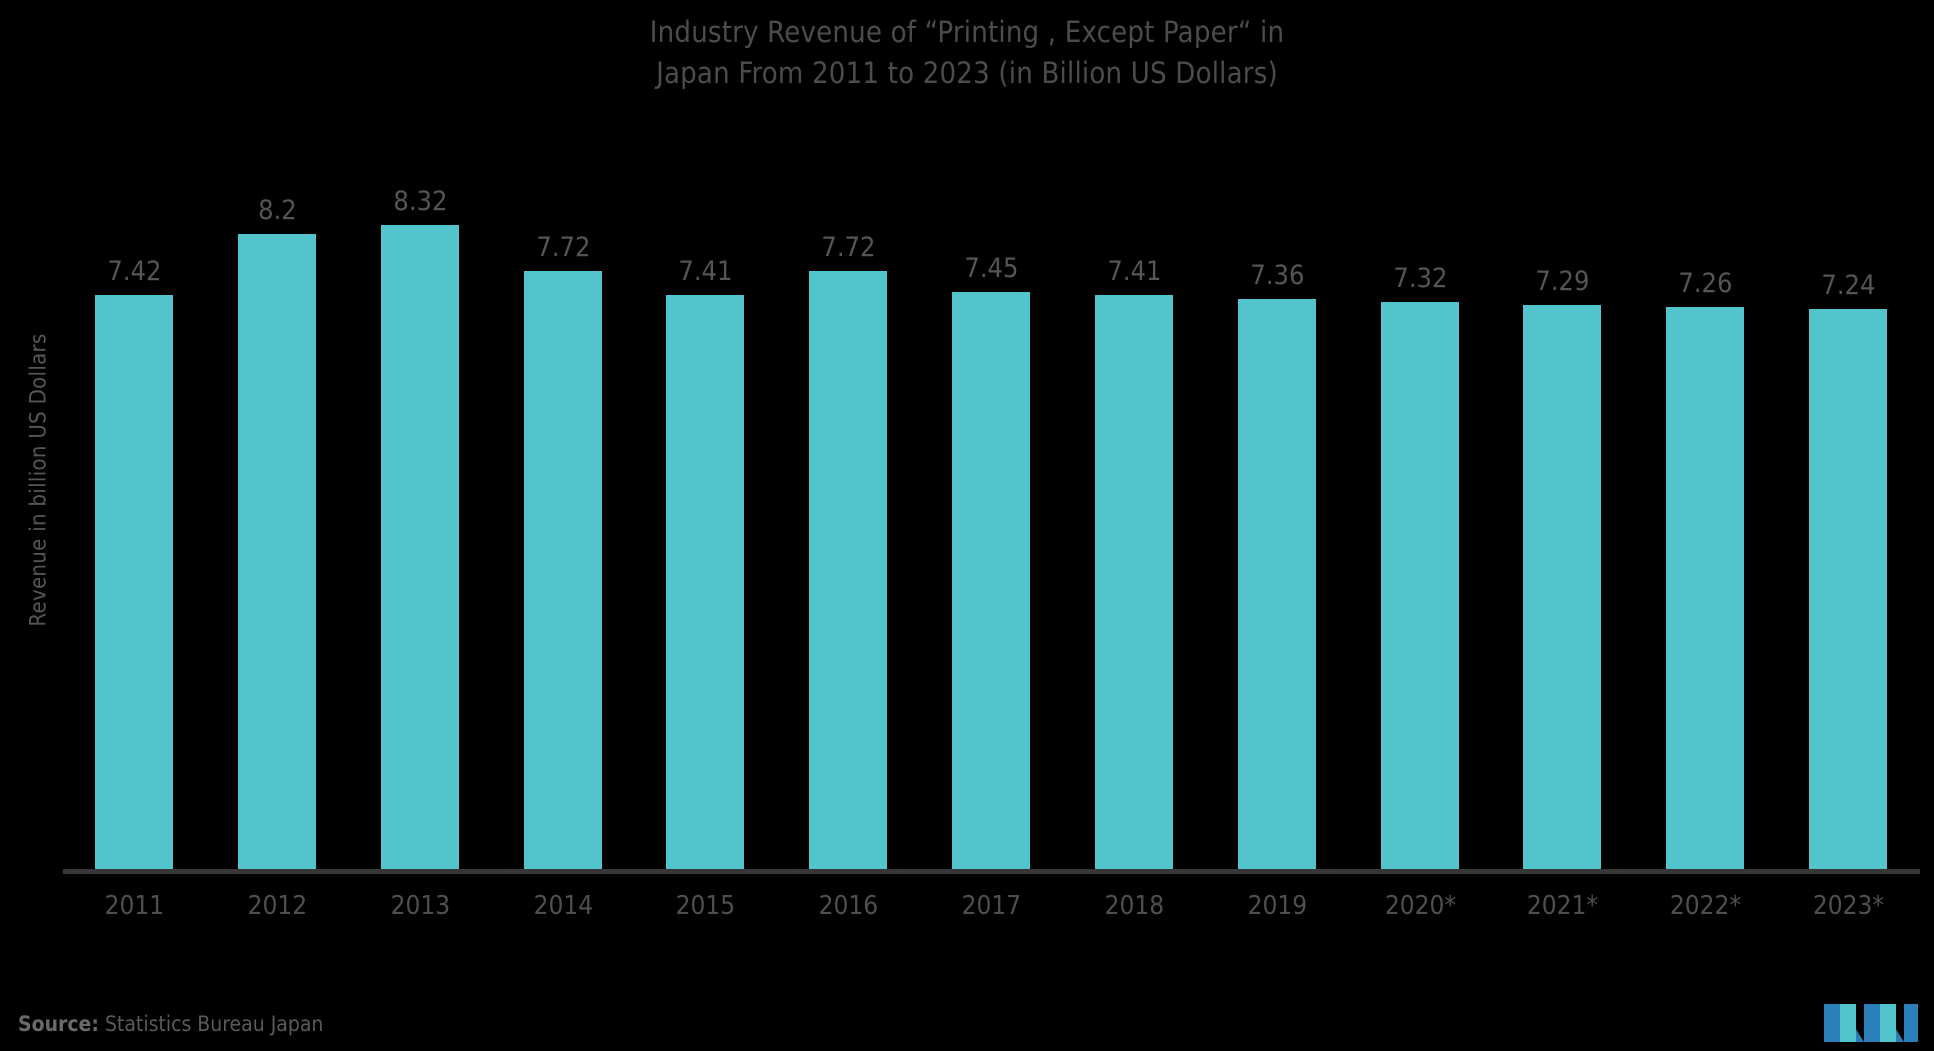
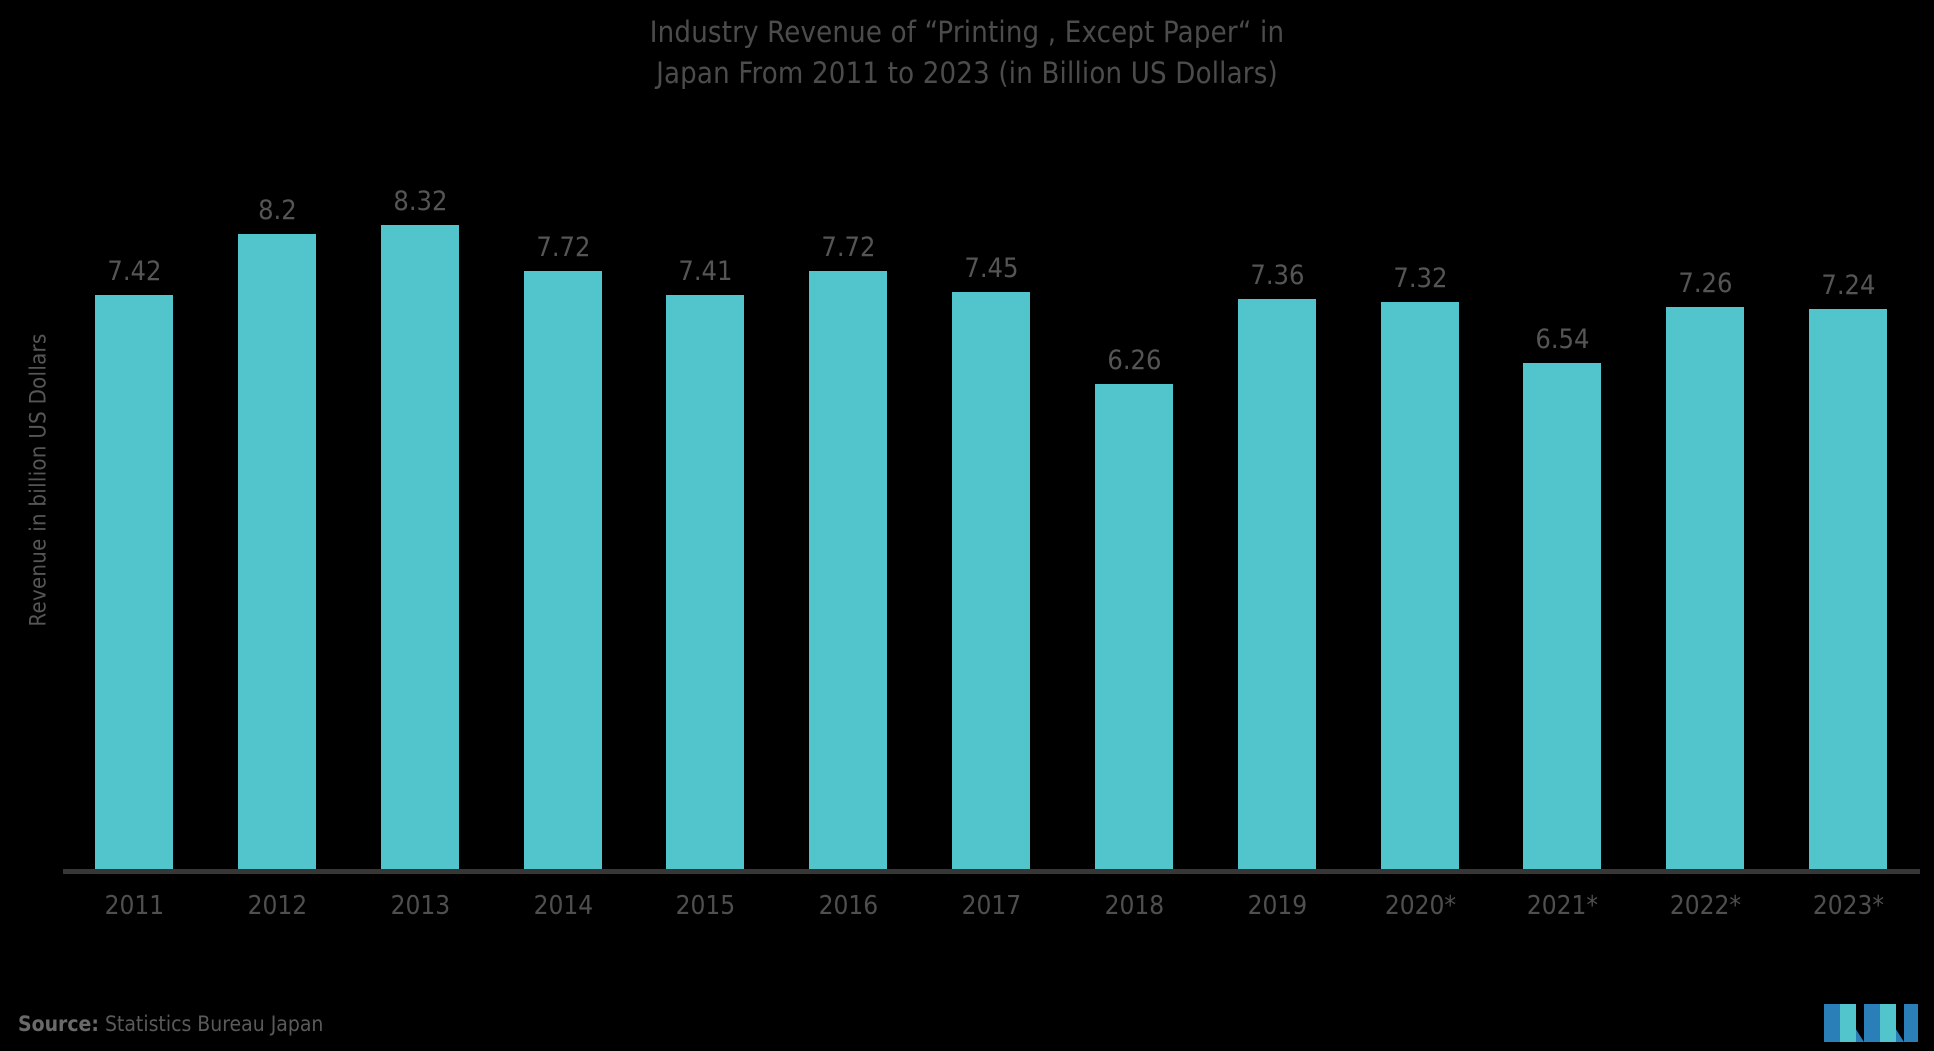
2018: 7.41 -> 6.26
2021*: 7.29 -> 6.54
